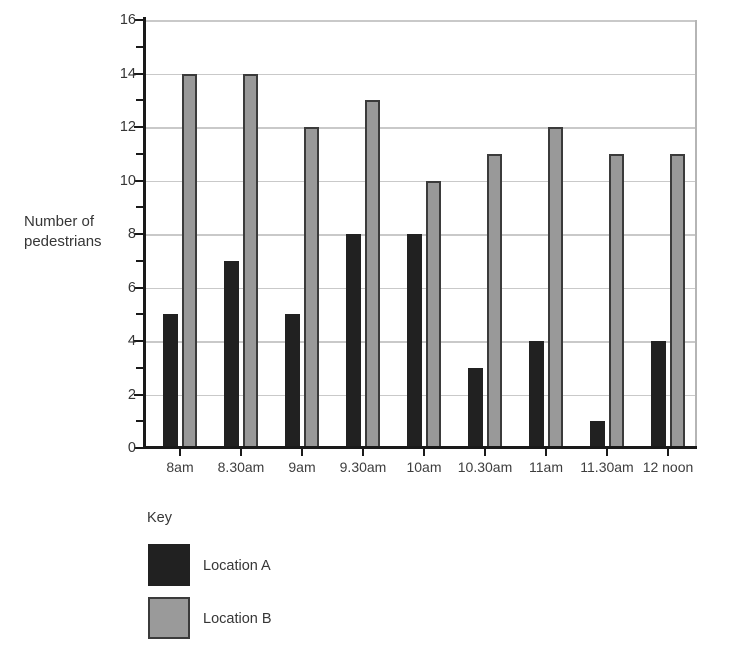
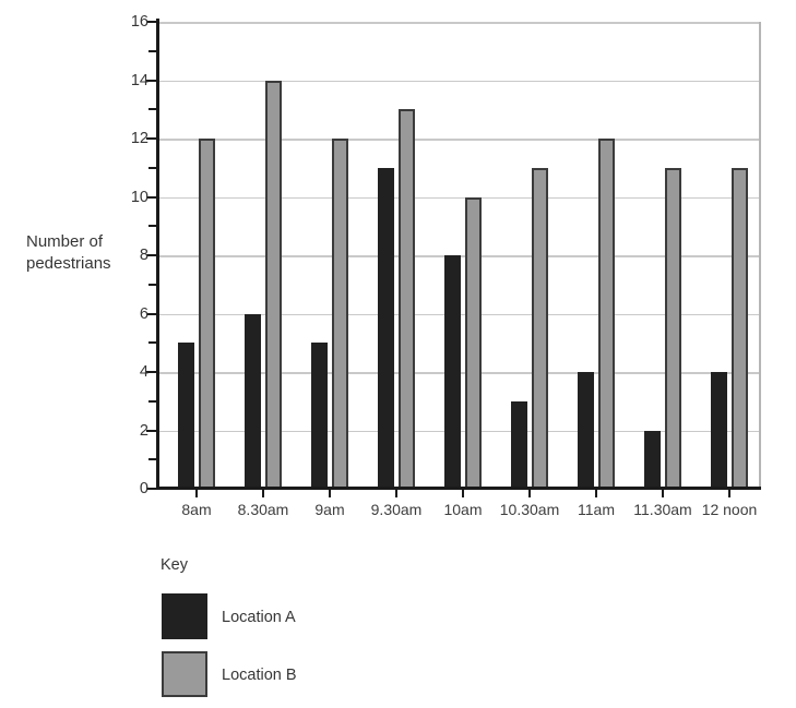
Location B/8am: 14 -> 12
Location A/8.30am: 7 -> 6
Location A/9.30am: 8 -> 11
Location A/11.30am: 1 -> 2
